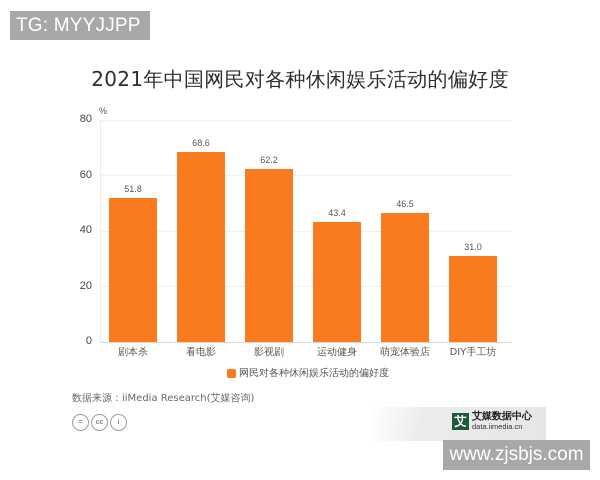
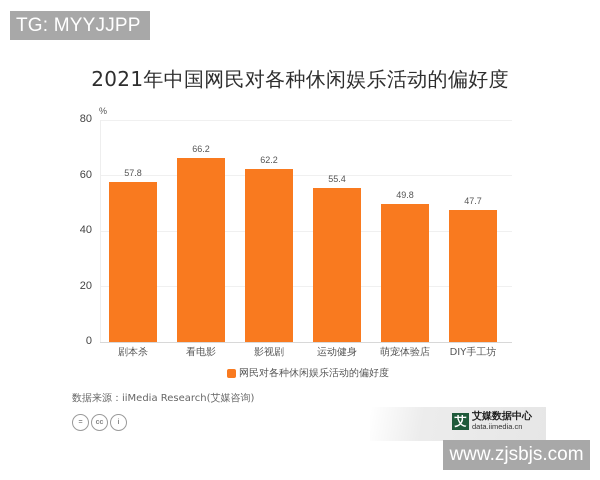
剧本杀: 51.8 -> 57.8
看电影: 68.6 -> 66.2
运动健身: 43.4 -> 55.4
萌宠体验店: 46.5 -> 49.8
DIY手工坊: 31.0 -> 47.7
